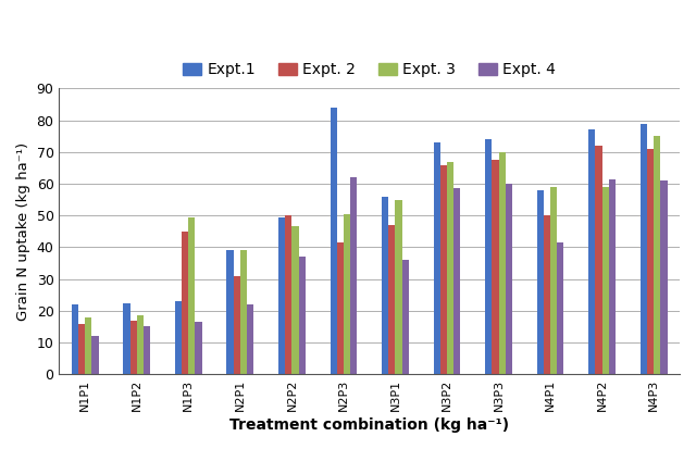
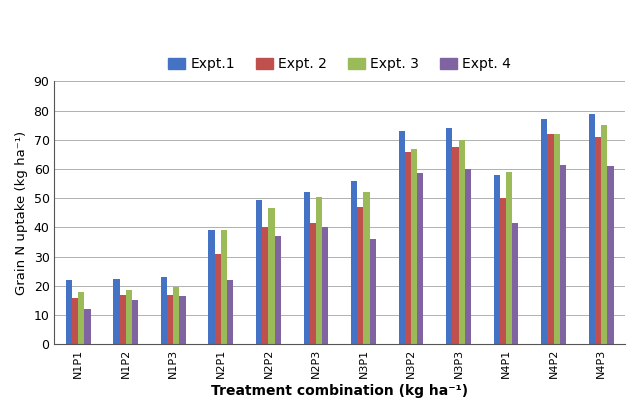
Expt. 2/N1P3: 45.0 -> 17.0
Expt. 3/N1P3: 49.5 -> 19.5
Expt. 2/N2P2: 50.0 -> 40.0
Expt.1/N2P3: 84.0 -> 52.0
Expt. 4/N2P3: 62.0 -> 40.0
Expt. 3/N3P1: 55.0 -> 52.0
Expt. 3/N4P2: 59.0 -> 72.0
